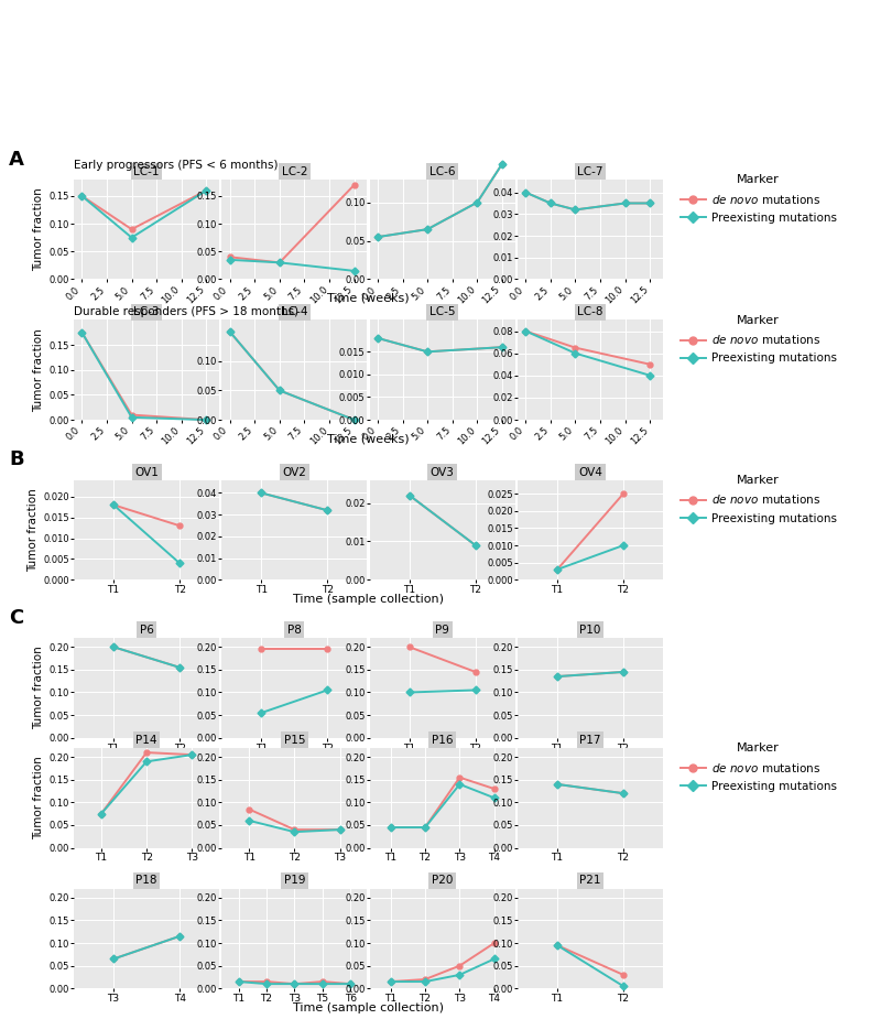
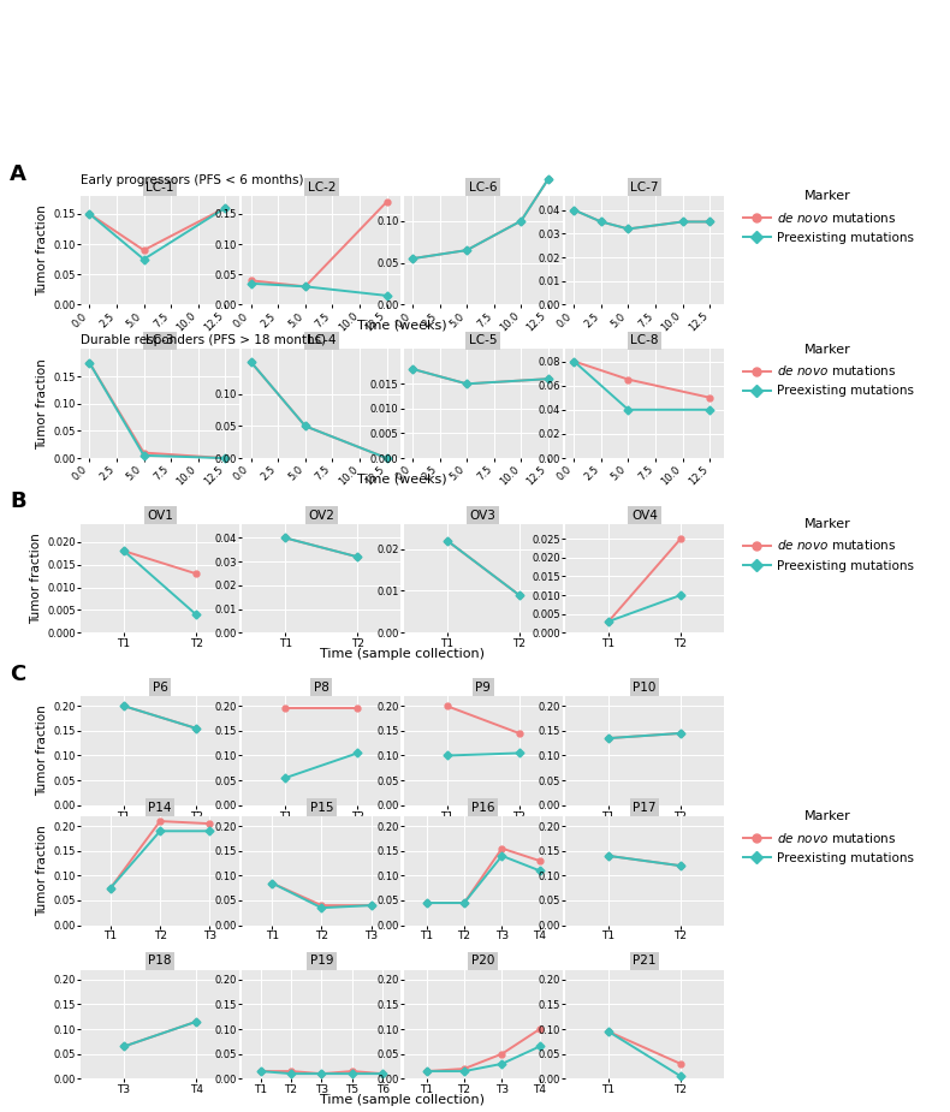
LC-8/Preexisting mutations/5.0: 0.06 -> 0.04
P14/Preexisting mutations/T3: 0.205 -> 0.190
P15/Preexisting mutations/T1: 0.060 -> 0.085
